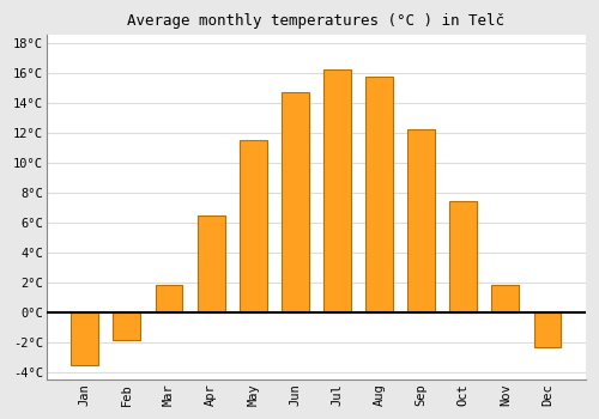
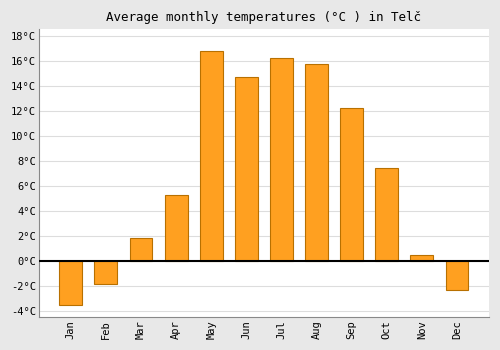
Apr: 6.5°C -> 5.3°C
May: 11.5°C -> 16.8°C
Nov: 1.8°C -> 0.5°C
